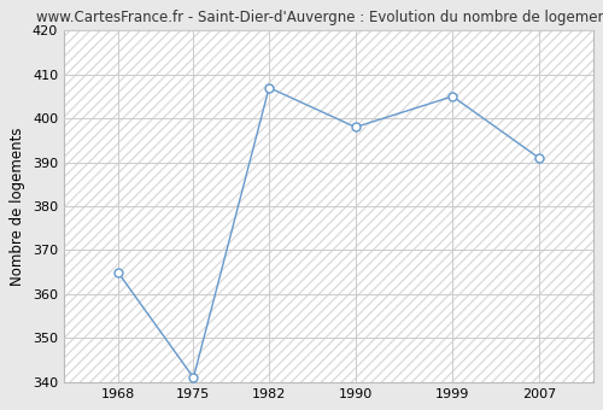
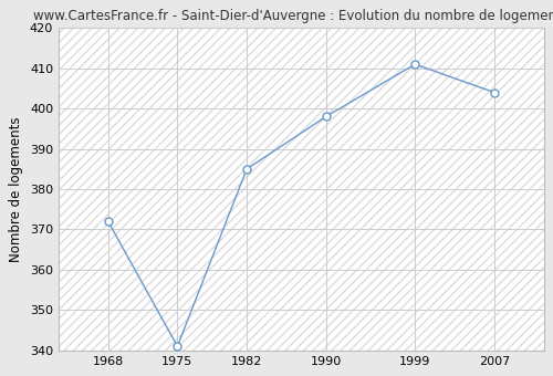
1968: 365 -> 372
1982: 407 -> 385
1999: 405 -> 411
2007: 391 -> 404
